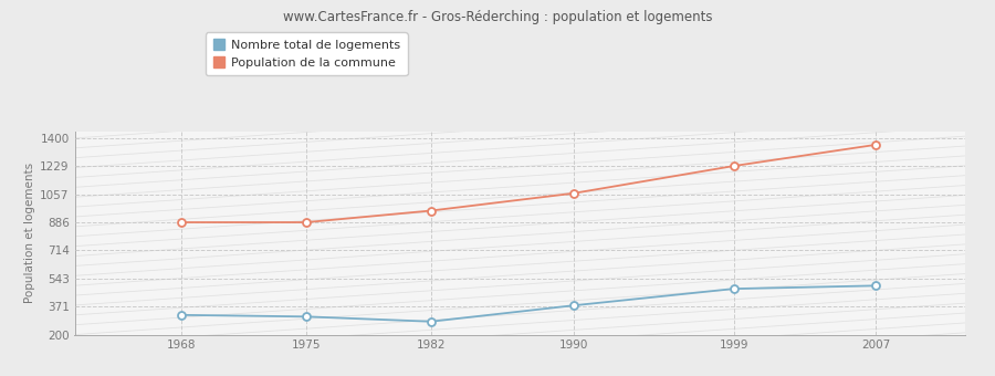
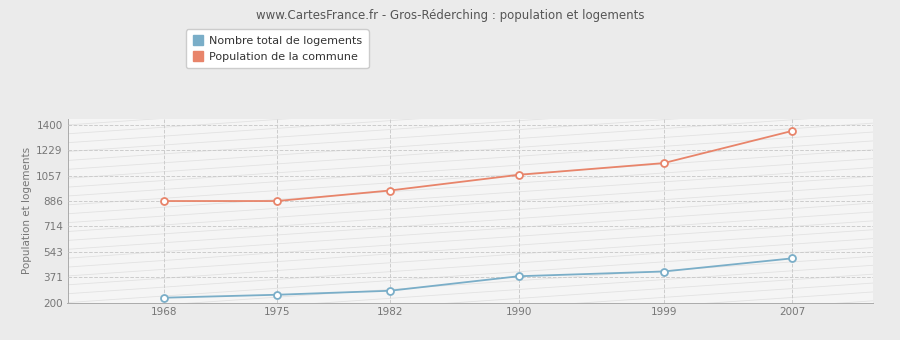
Nombre total de logements/1968: 320 -> 230
Nombre total de logements/1975: 310 -> 250
Population de la commune/1999: 1230 -> 1140
Nombre total de logements/1999: 480 -> 410
